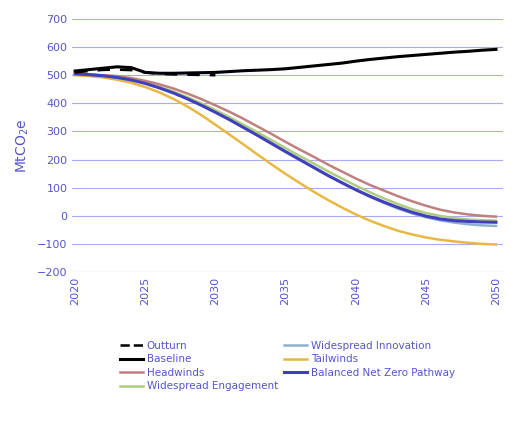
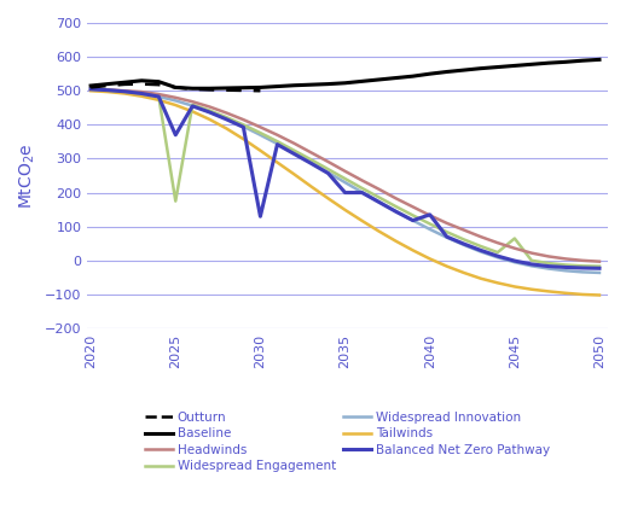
Widespread Engagement/2025: 473 -> 175
Balanced Net Zero Pathway/2025: 471 -> 370
Balanced Net Zero Pathway/2030: 368 -> 130
Balanced Net Zero Pathway/2035: 228 -> 200
Balanced Net Zero Pathway/2040: 93 -> 135
Widespread Engagement/2045: 10 -> 65
